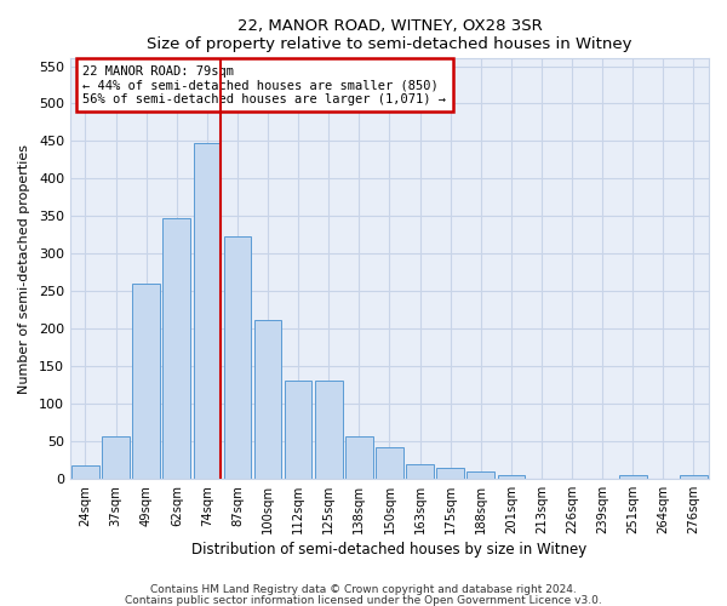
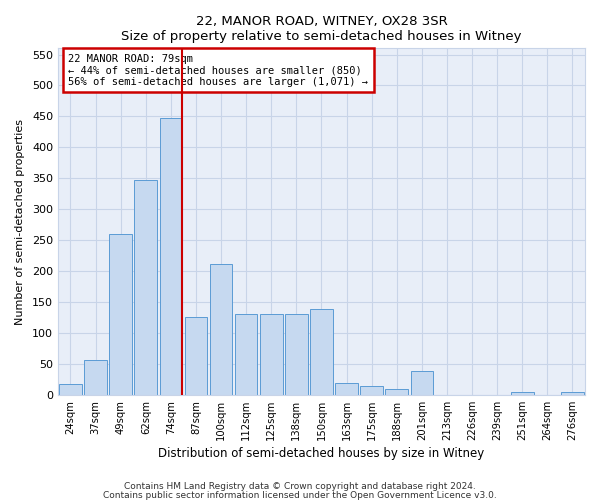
87sqm: 323 -> 126
138sqm: 57 -> 130
150sqm: 41 -> 138
201sqm: 5 -> 38
